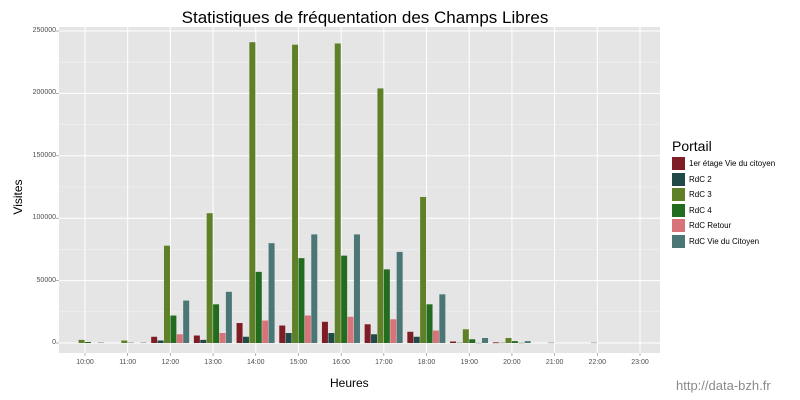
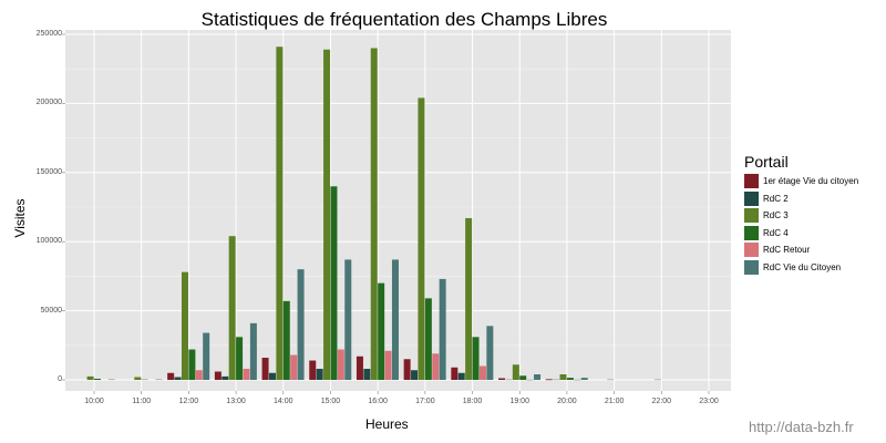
RdC 4/15:00: 68000 -> 140000
